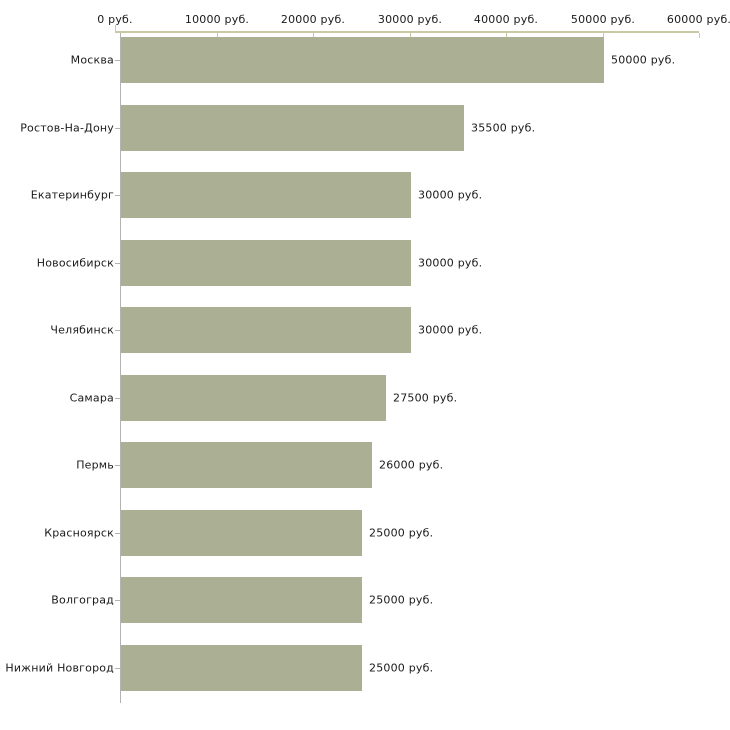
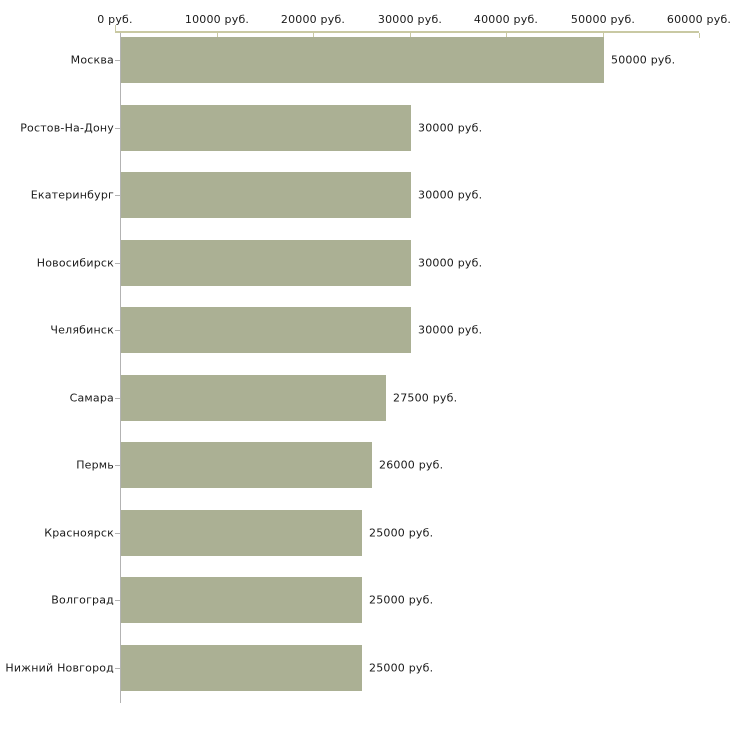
Ростов-На-Дону: 35500 -> 30000
